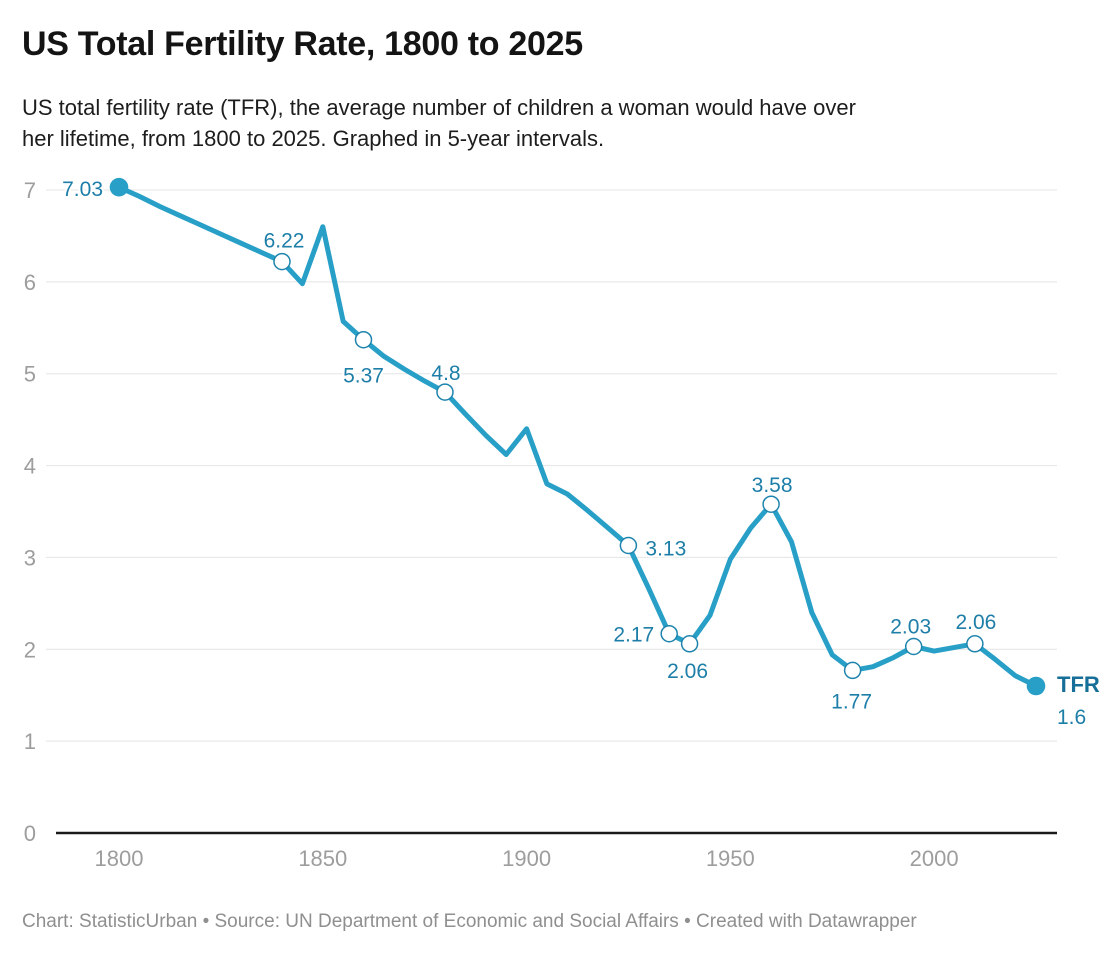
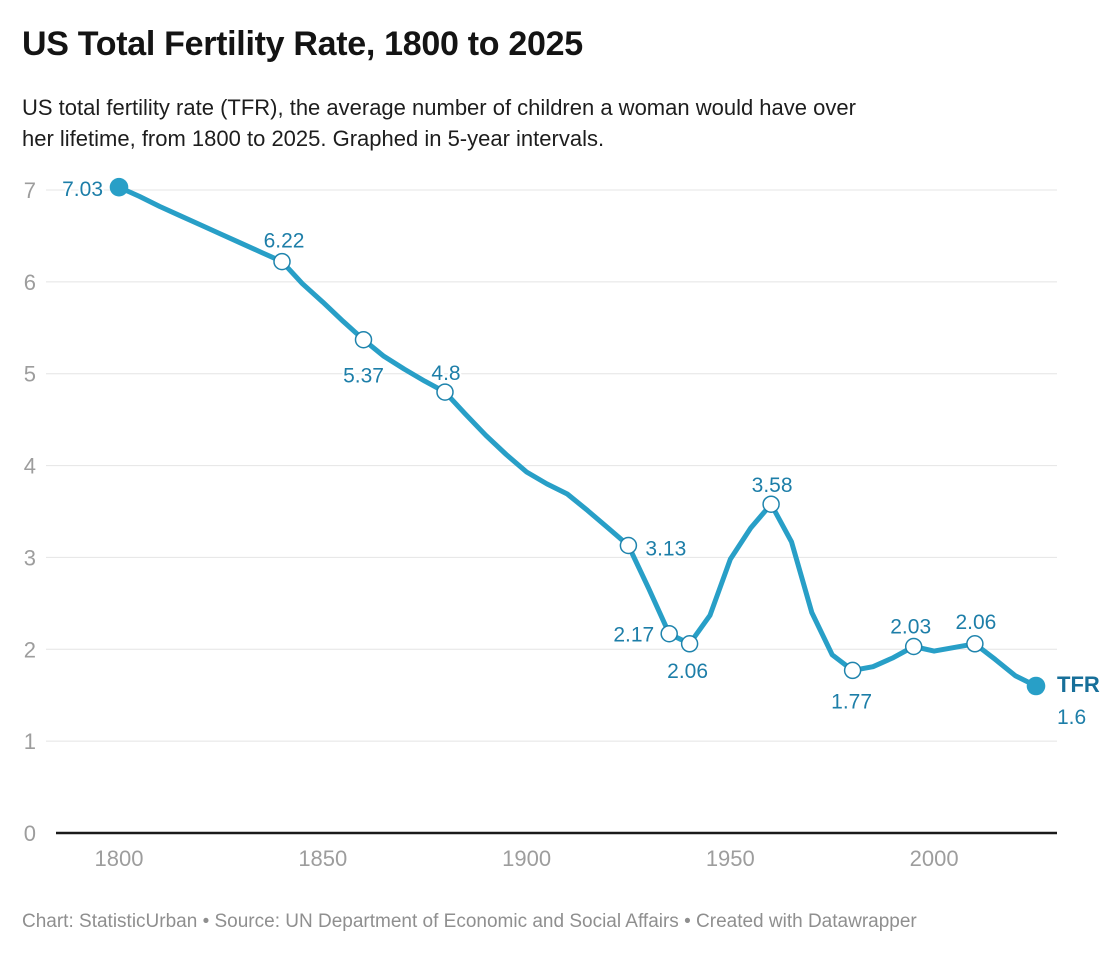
1850: 6.6 -> 5.8
1900: 4.4 -> 3.9
